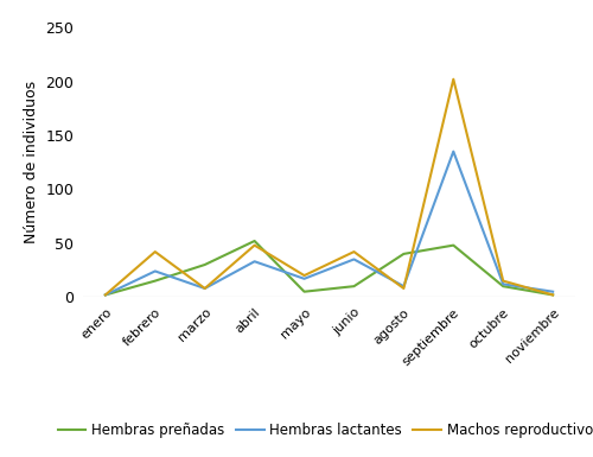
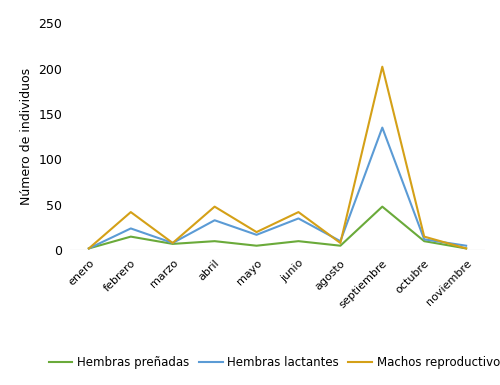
Hembras preñadas/marzo: 30 -> 7
Hembras preñadas/abril: 52 -> 10
Hembras preñadas/agosto: 40 -> 5
